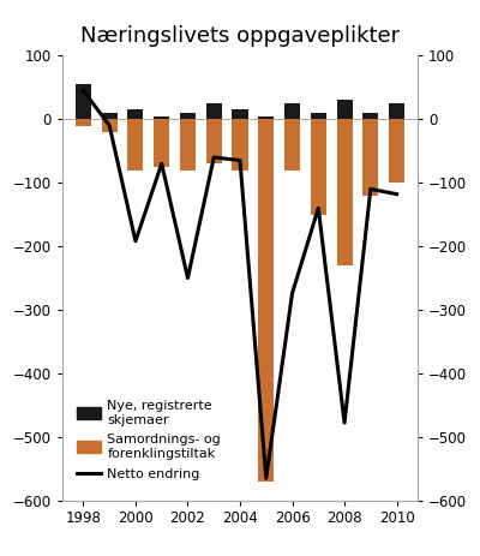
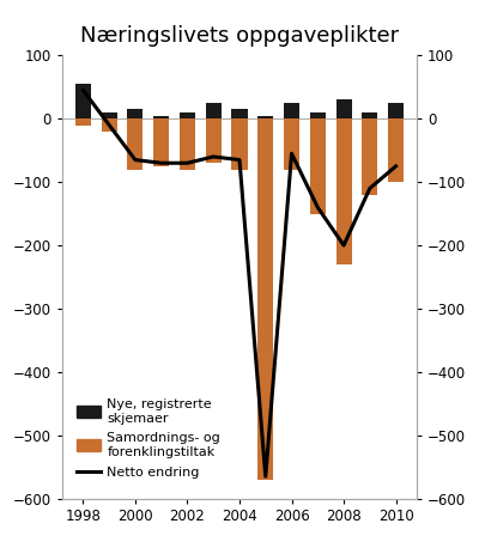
Netto endring/2000: -192 -> -65
Netto endring/2002: -250 -> -70
Netto endring/2006: -274 -> -55
Netto endring/2008: -478 -> -200
Netto endring/2010: -118 -> -75
